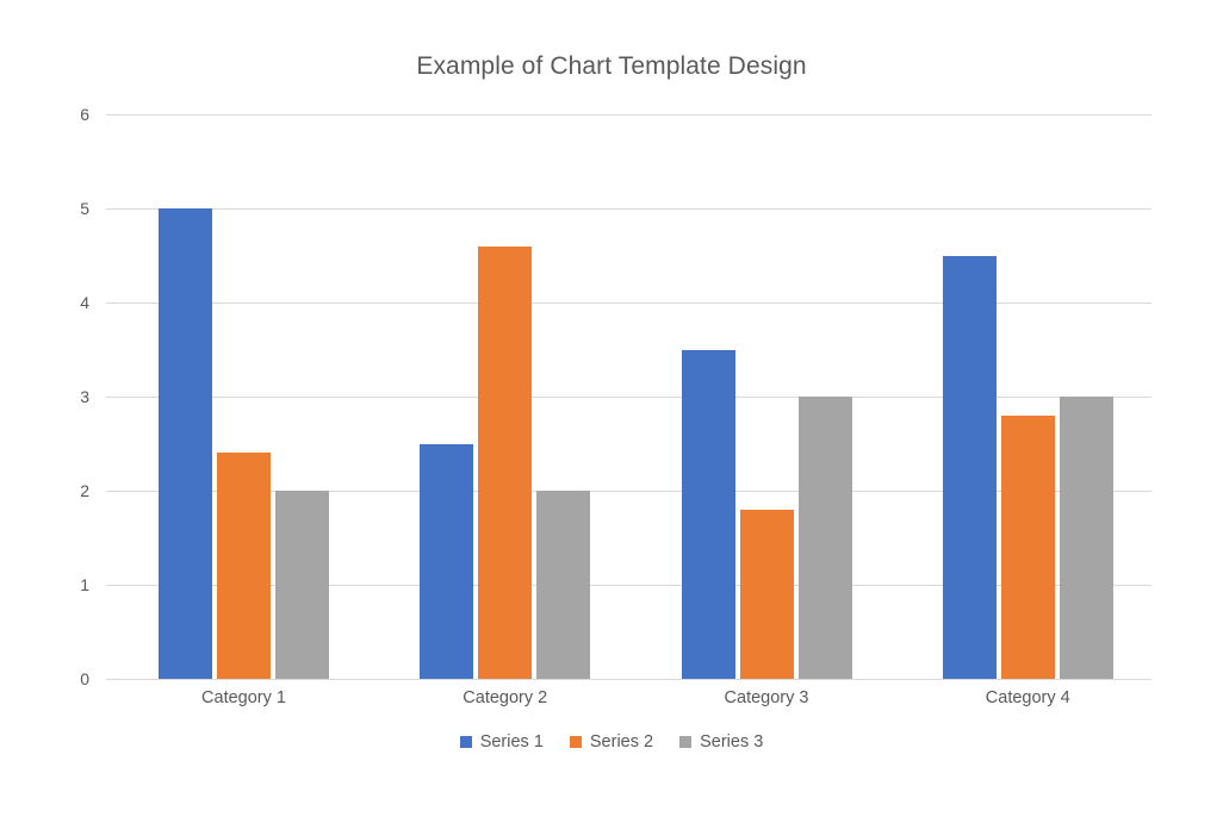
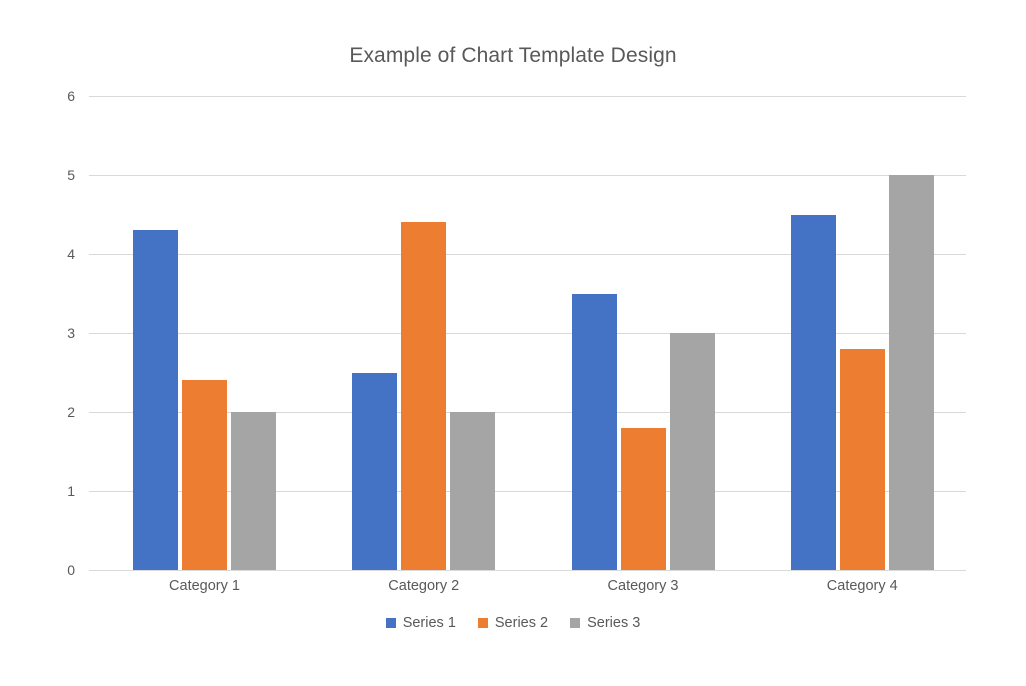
Series 1/Category 1: 5.0 -> 4.3
Series 2/Category 2: 4.6 -> 4.4
Series 3/Category 4: 3 -> 5
